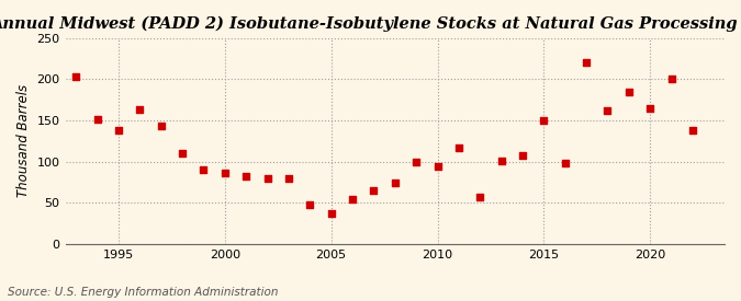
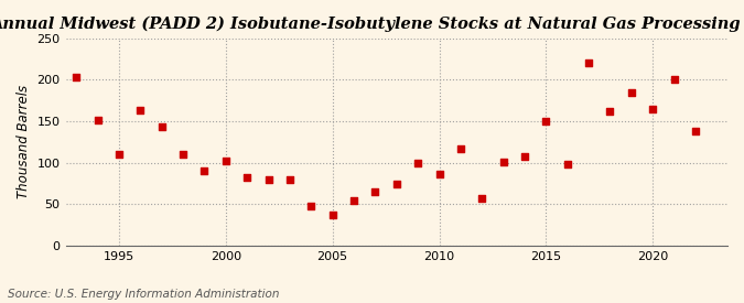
1995: 138 -> 110
2000: 87 -> 102
2010: 95 -> 86
